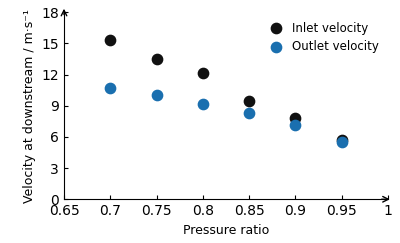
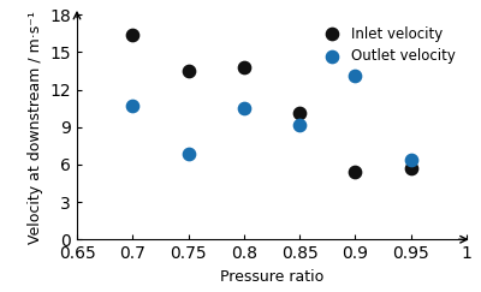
Inlet velocity/0.7: 15.3 -> 16.4
Outlet velocity/0.75: 10.0 -> 6.9
Inlet velocity/0.8: 12.1 -> 13.8
Outlet velocity/0.8: 9.2 -> 10.5
Inlet velocity/0.85: 9.5 -> 10.1
Outlet velocity/0.85: 8.3 -> 9.2
Inlet velocity/0.9: 7.8 -> 5.4
Outlet velocity/0.9: 7.1 -> 13.1
Outlet velocity/0.95: 5.5 -> 6.4
